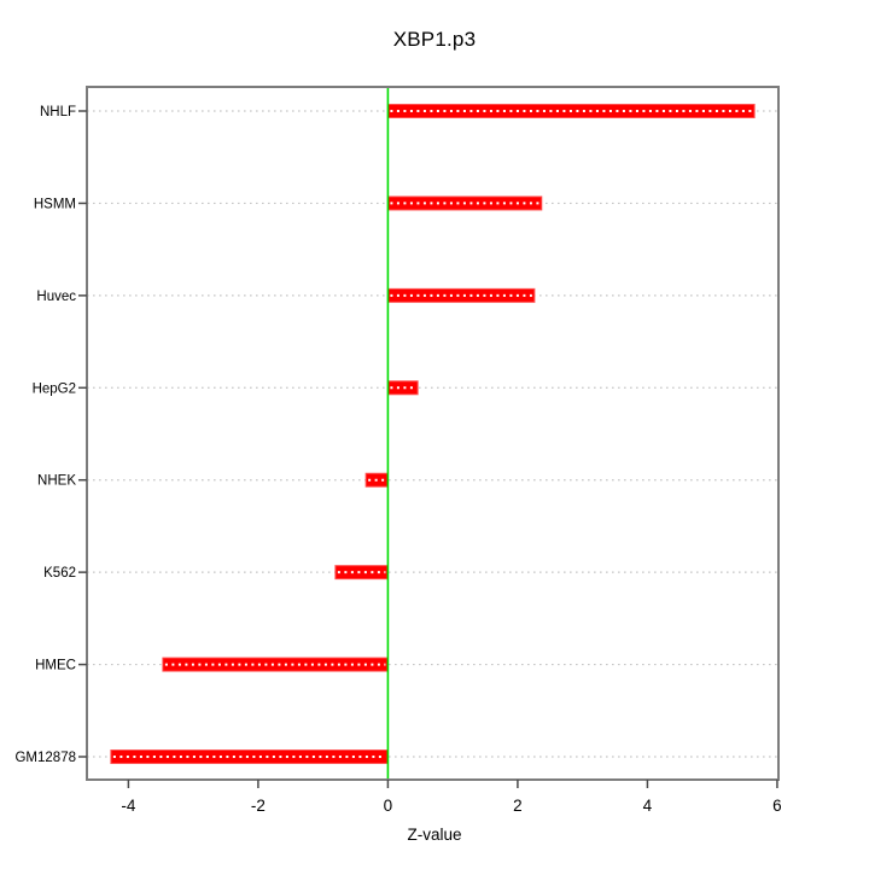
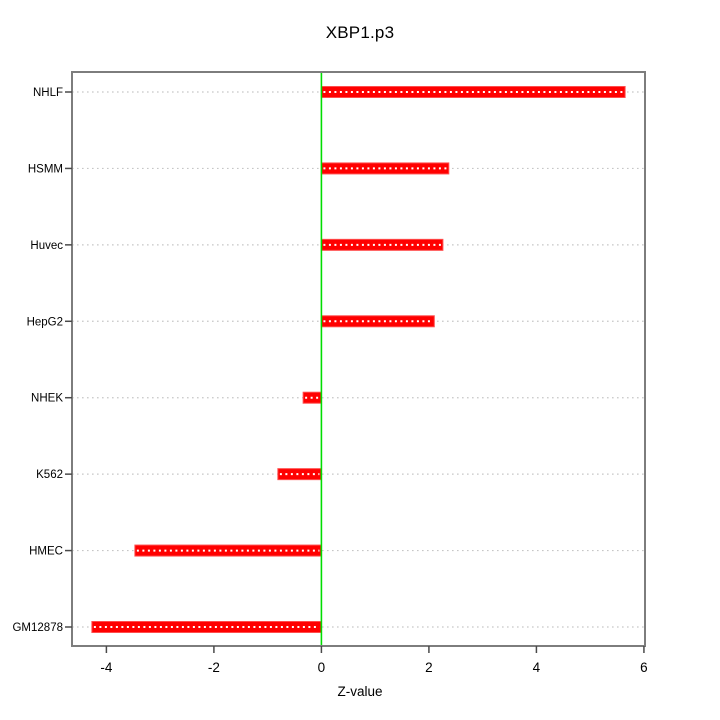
HepG2: 0.5 -> 2.1
